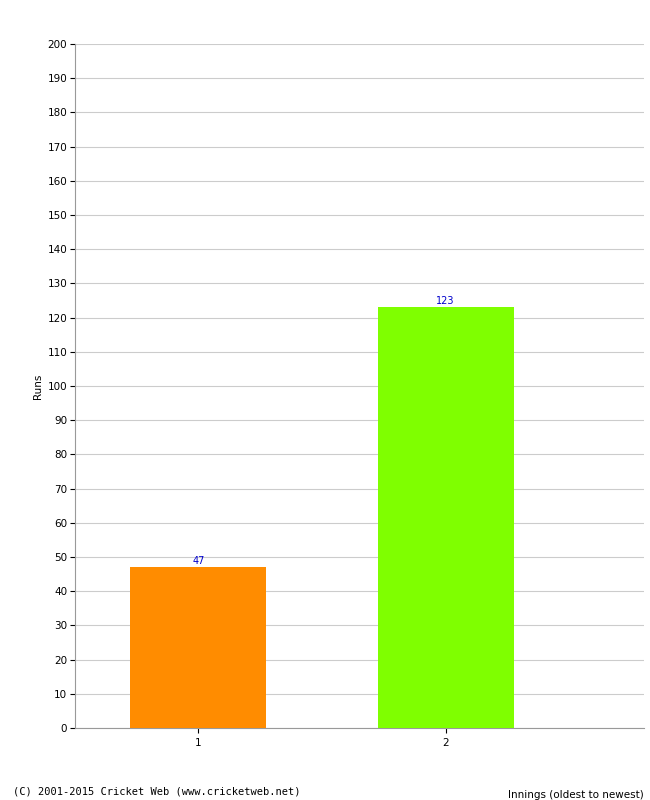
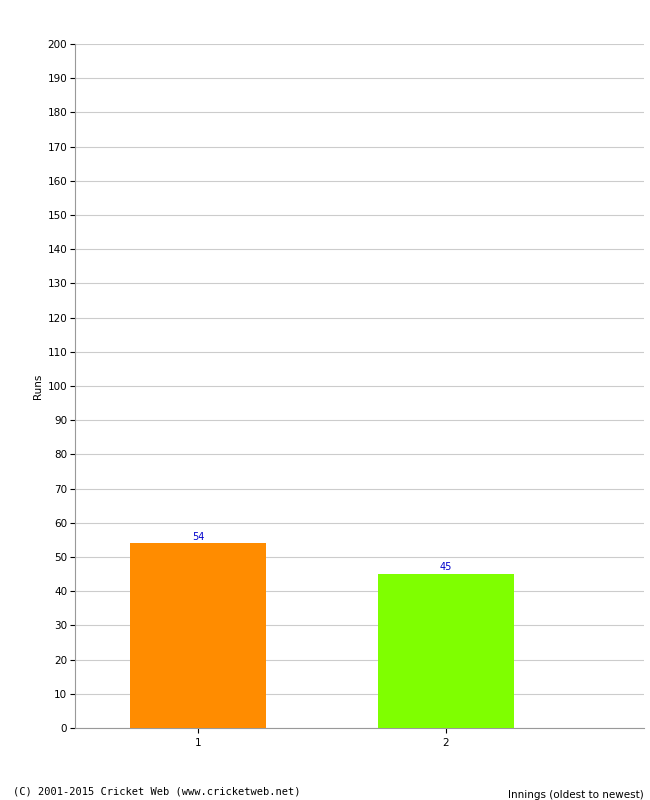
1: 47 -> 54
2: 123 -> 45
